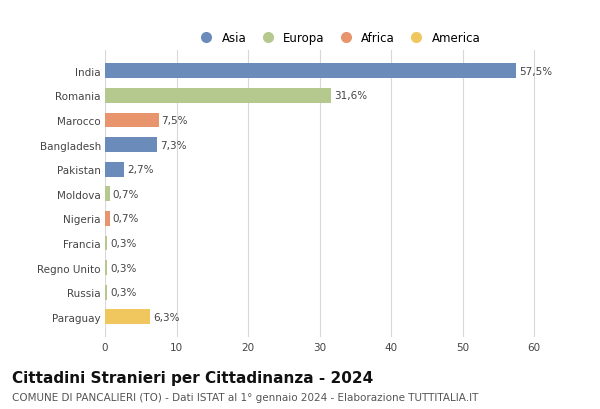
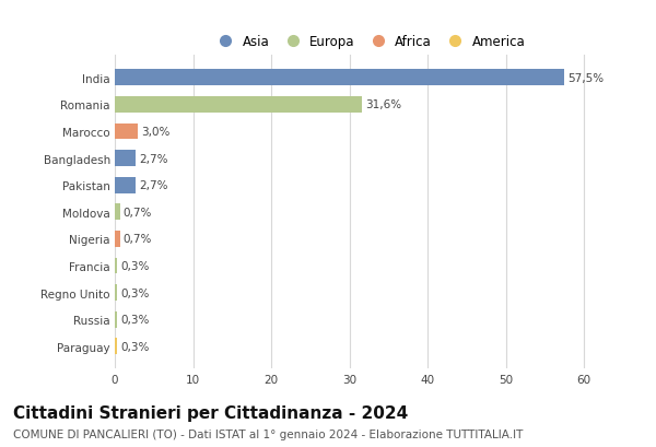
Marocco: 7,5% -> 3,0%
Bangladesh: 7,3% -> 2,7%
Paraguay: 6,3% -> 0,3%
